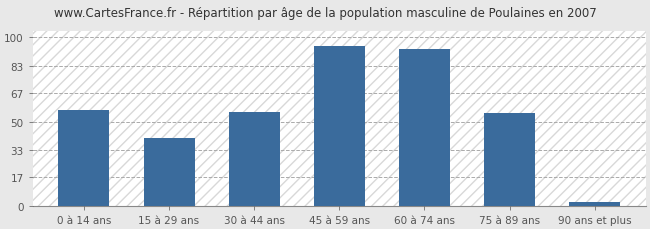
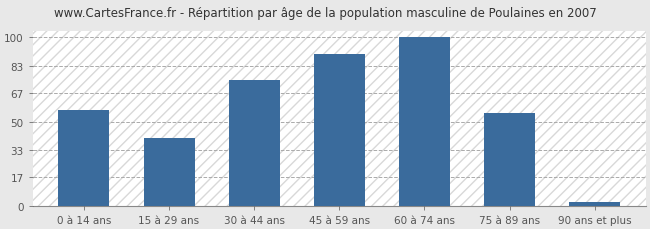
30 à 44 ans: 56 -> 75
45 à 59 ans: 95 -> 90
60 à 74 ans: 93 -> 100
